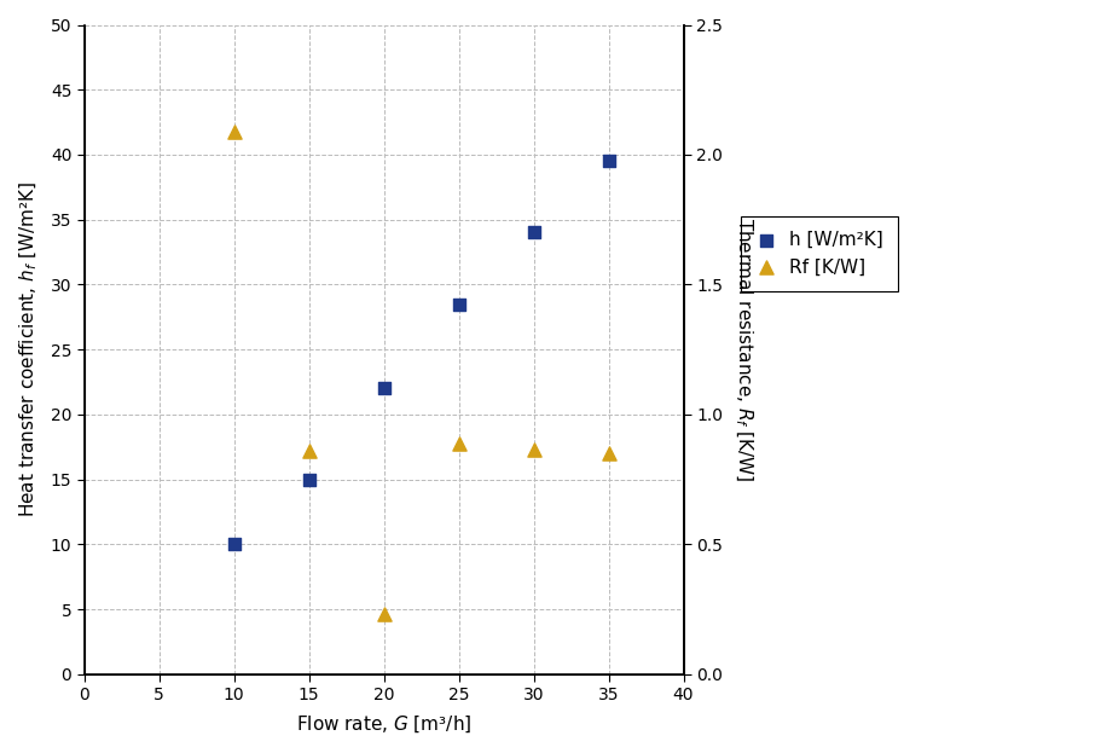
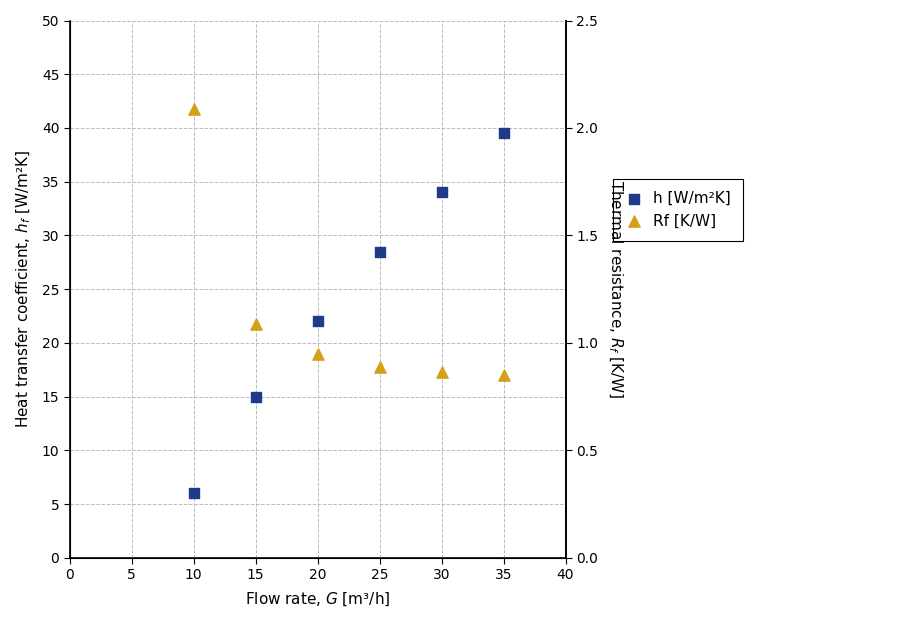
h [W/m²K]/10: 10.0 -> 6.0
Rf [K/W]/15: 0.860 -> 1.090
Rf [K/W]/20: 0.230 -> 0.950
